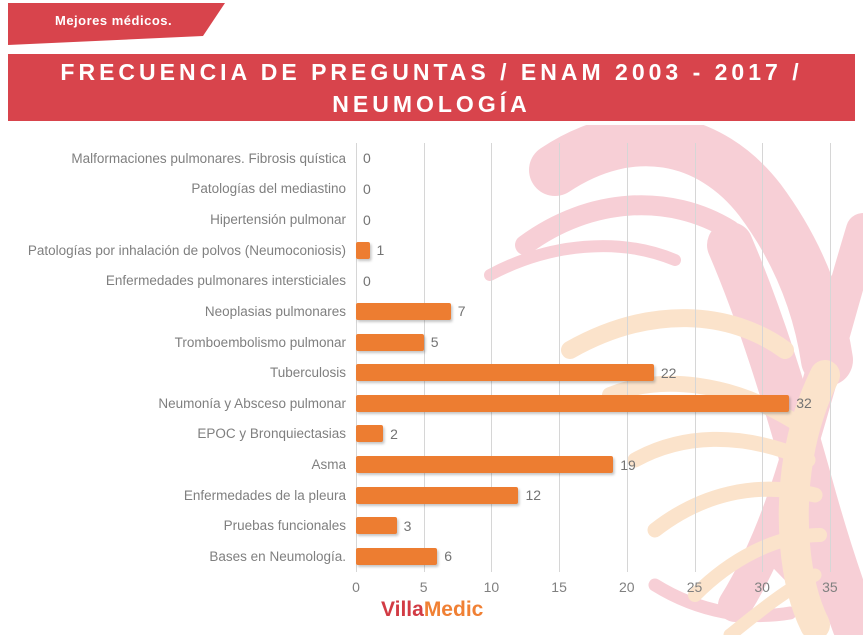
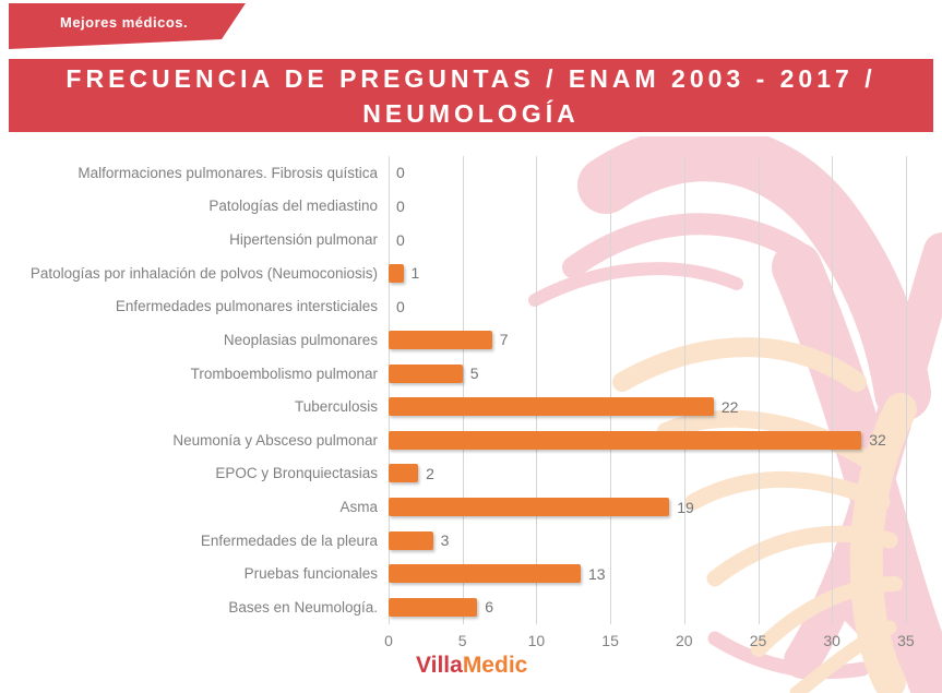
Enfermedades de la pleura: 12 -> 3
Pruebas funcionales: 3 -> 13
